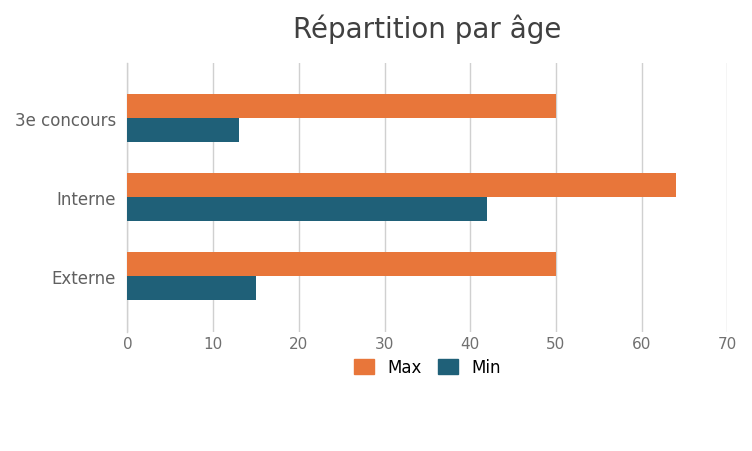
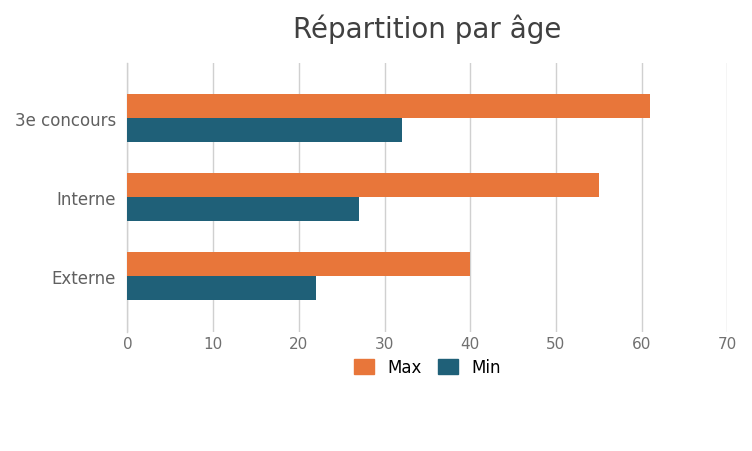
Max/3e concours: 50 -> 61
Min/3e concours: 13 -> 32
Max/Interne: 64 -> 55
Min/Interne: 42 -> 27
Max/Externe: 50 -> 40
Min/Externe: 15 -> 22
